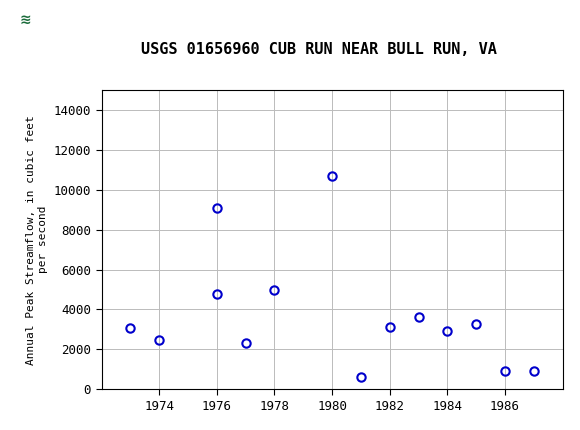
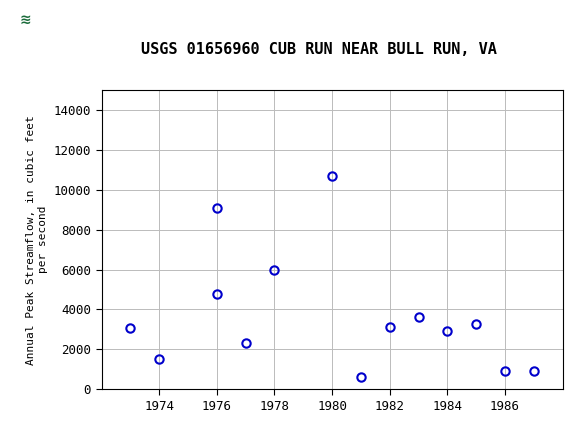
1974: 2400 -> 1500
1978: 5000 -> 6000
